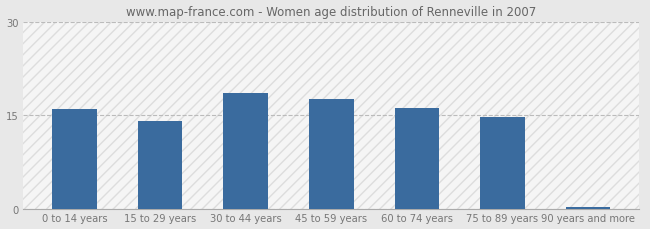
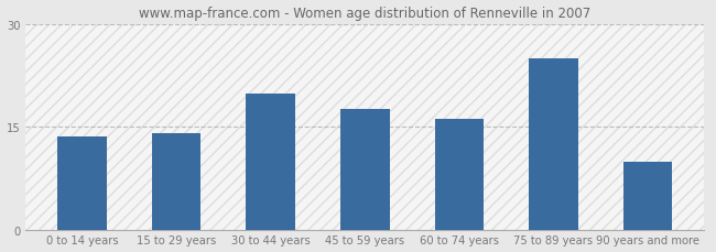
0 to 14 years: 16.0 -> 13.6
30 to 44 years: 18.5 -> 19.8
75 to 89 years: 14.7 -> 25.0
90 years and more: 0.3 -> 9.8
